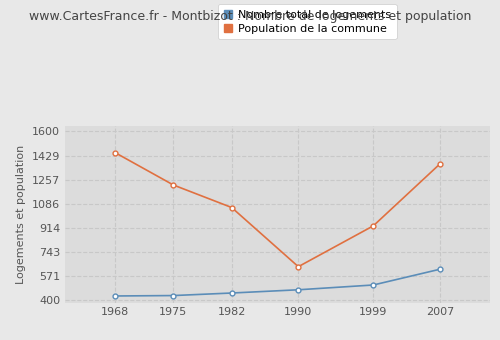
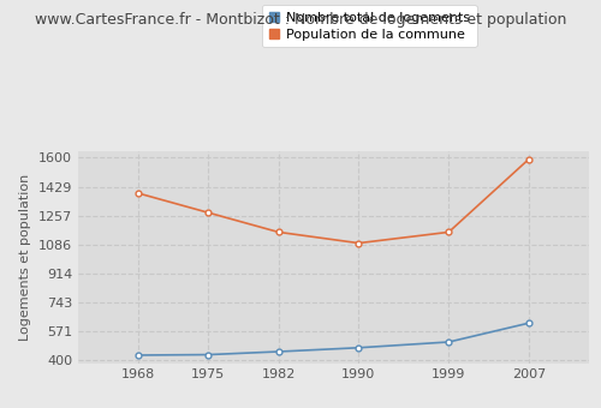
Population de la commune/1968: 1450 -> 1390
Population de la commune/1975: 1220 -> 1280
Population de la commune/1982: 1060 -> 1160
Population de la commune/1990: 640 -> 1100
Population de la commune/1999: 930 -> 1160
Population de la commune/2007: 1370 -> 1590
